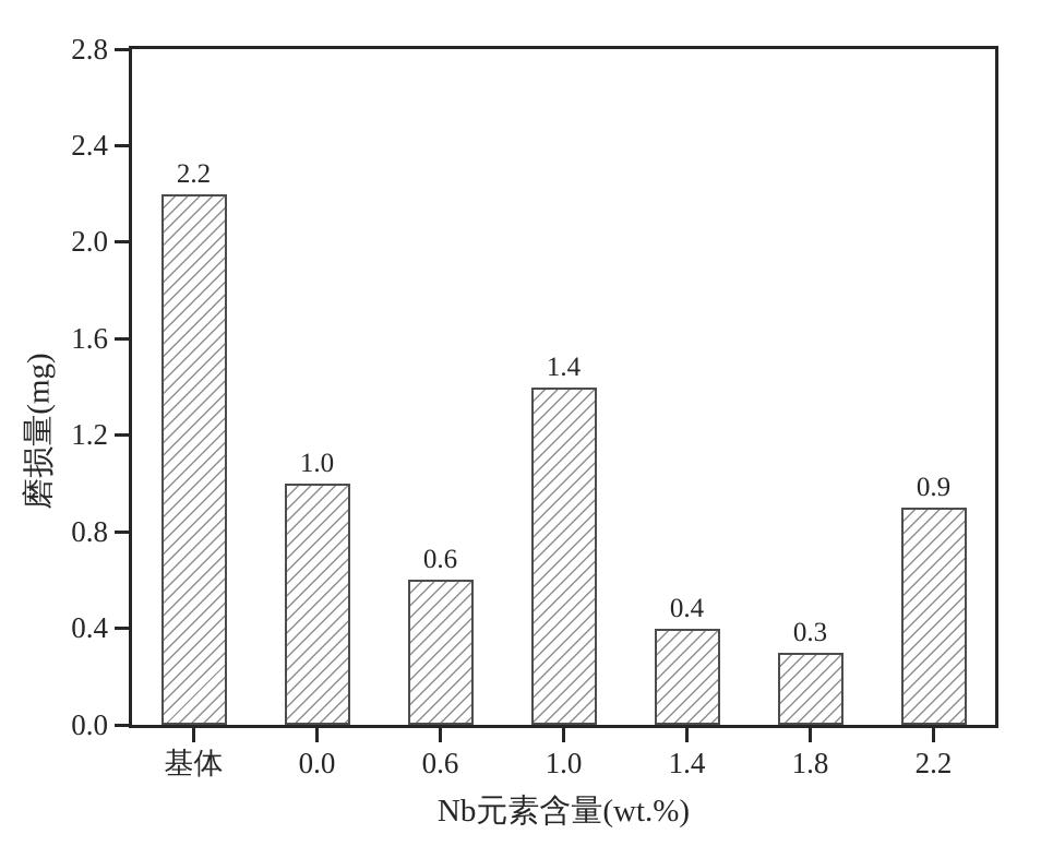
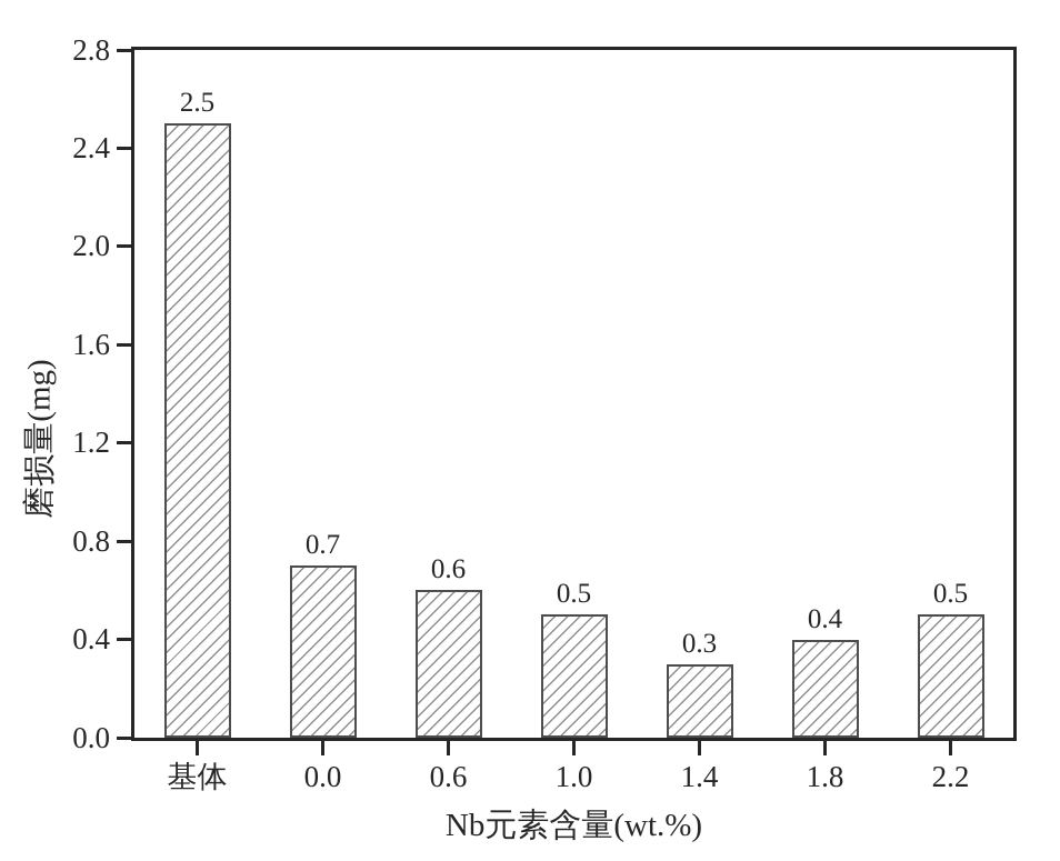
基体: 2.2 -> 2.5
0.0: 1.0 -> 0.7
1.0: 1.4 -> 0.5
1.4: 0.4 -> 0.3
1.8: 0.3 -> 0.4
2.2: 0.9 -> 0.5
